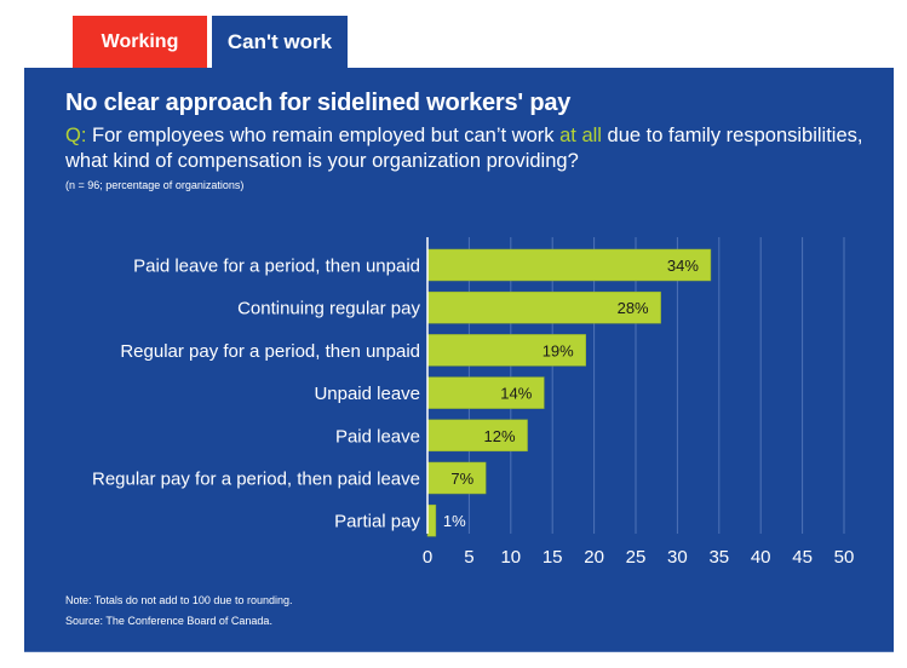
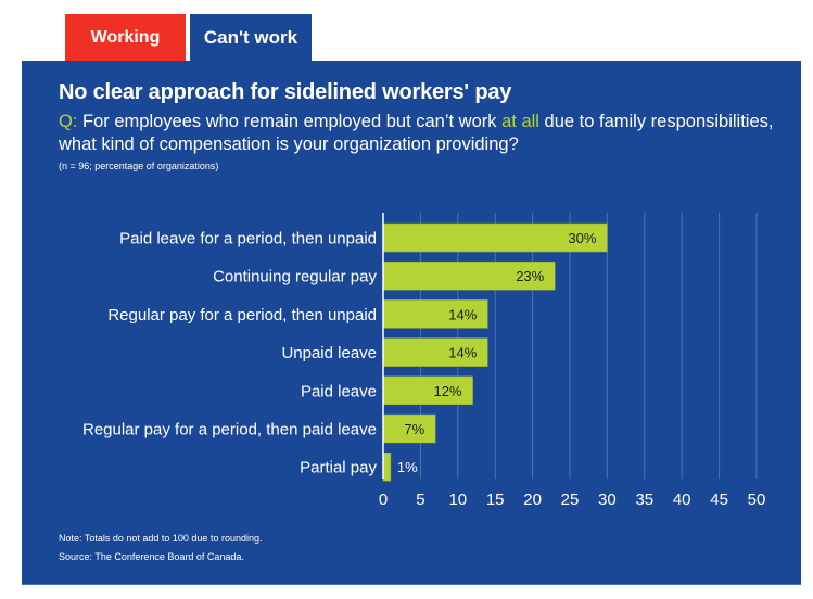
Paid leave for a period, then unpaid: 34% -> 30%
Continuing regular pay: 28% -> 23%
Regular pay for a period, then unpaid: 19% -> 14%
